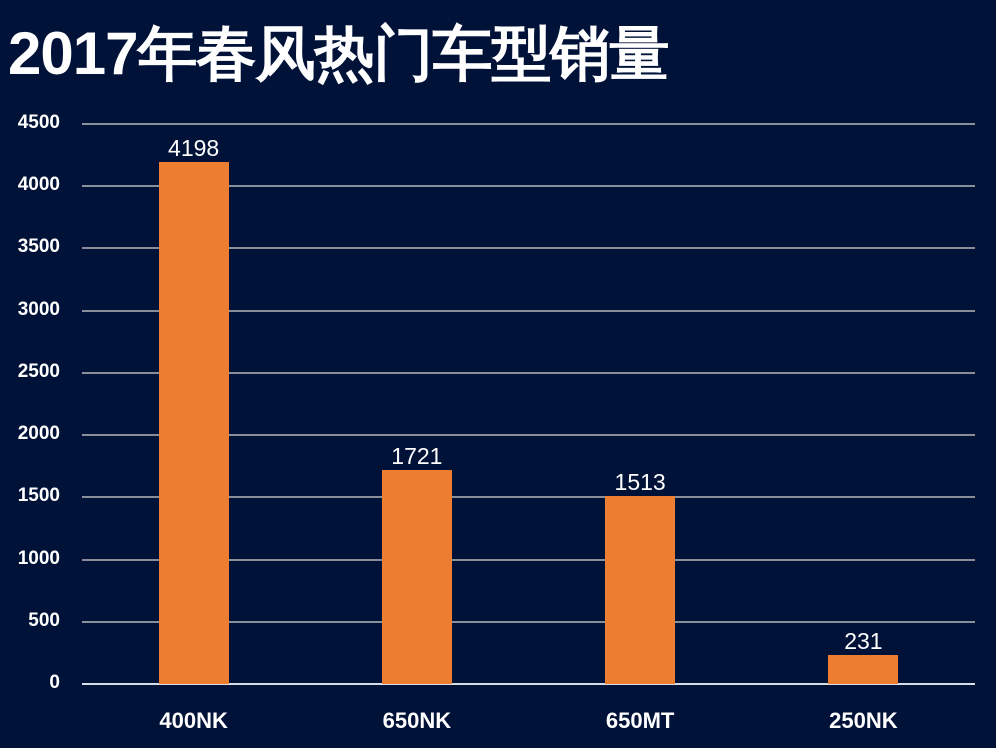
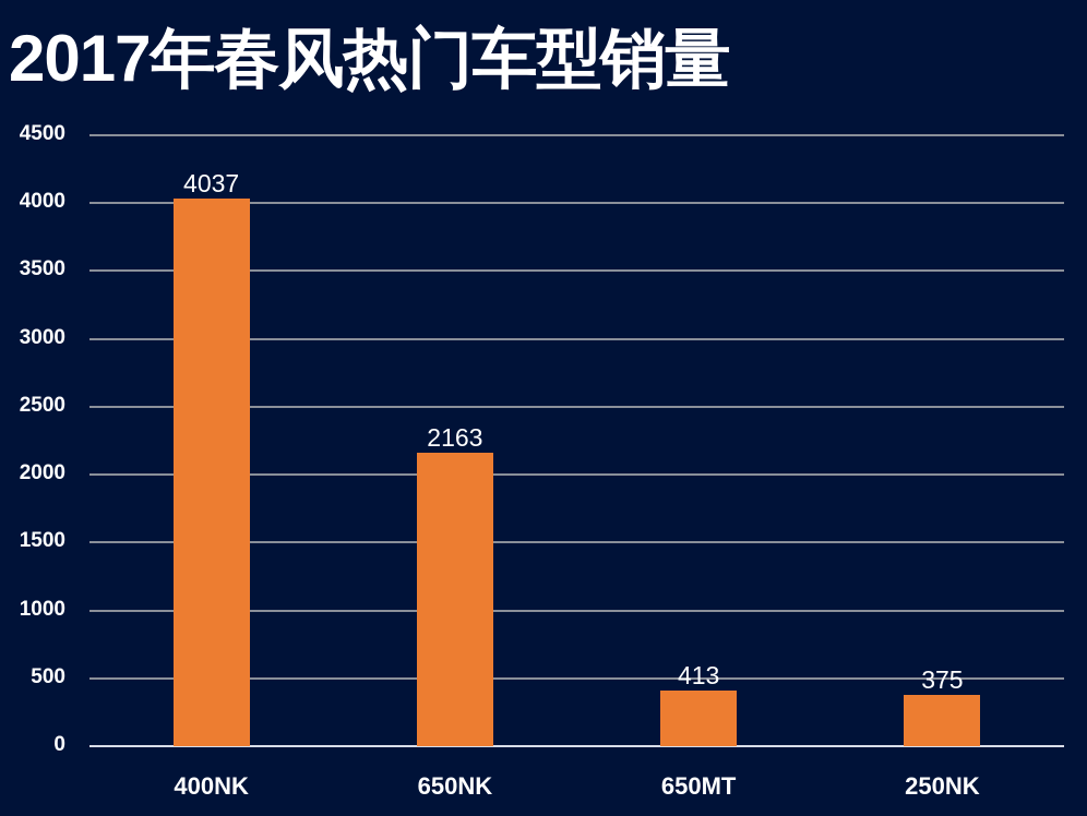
400NK: 4198 -> 4037
650NK: 1721 -> 2163
650MT: 1513 -> 413
250NK: 231 -> 375
